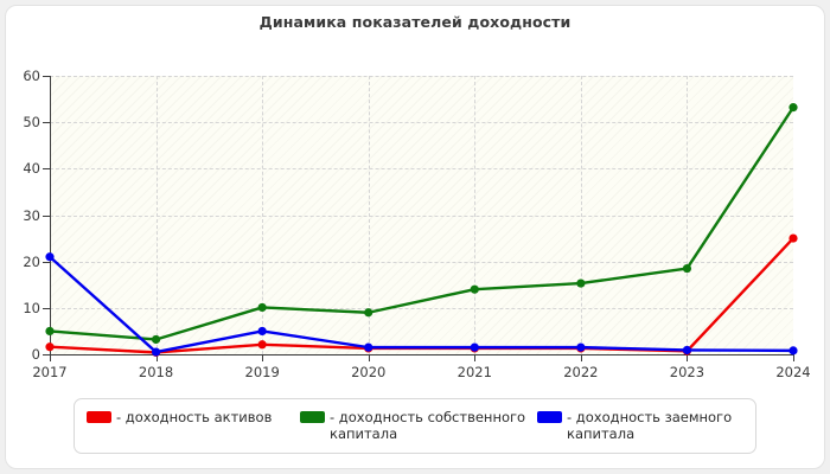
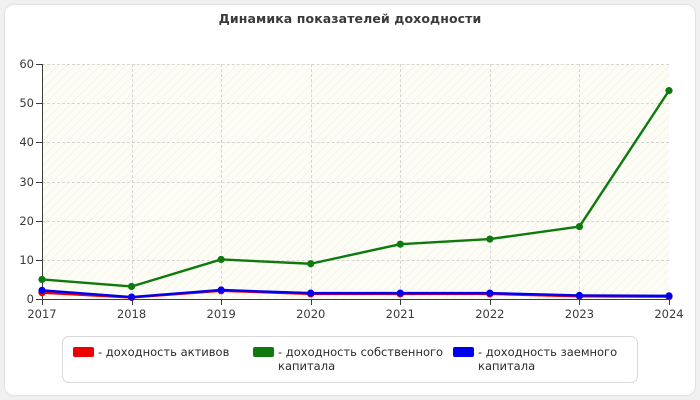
- доходность заемного капитала/2017: 21 -> 2
- доходность заемного капитала/2019: 5 -> 2
- доходность активов/2024: 25 -> 1
